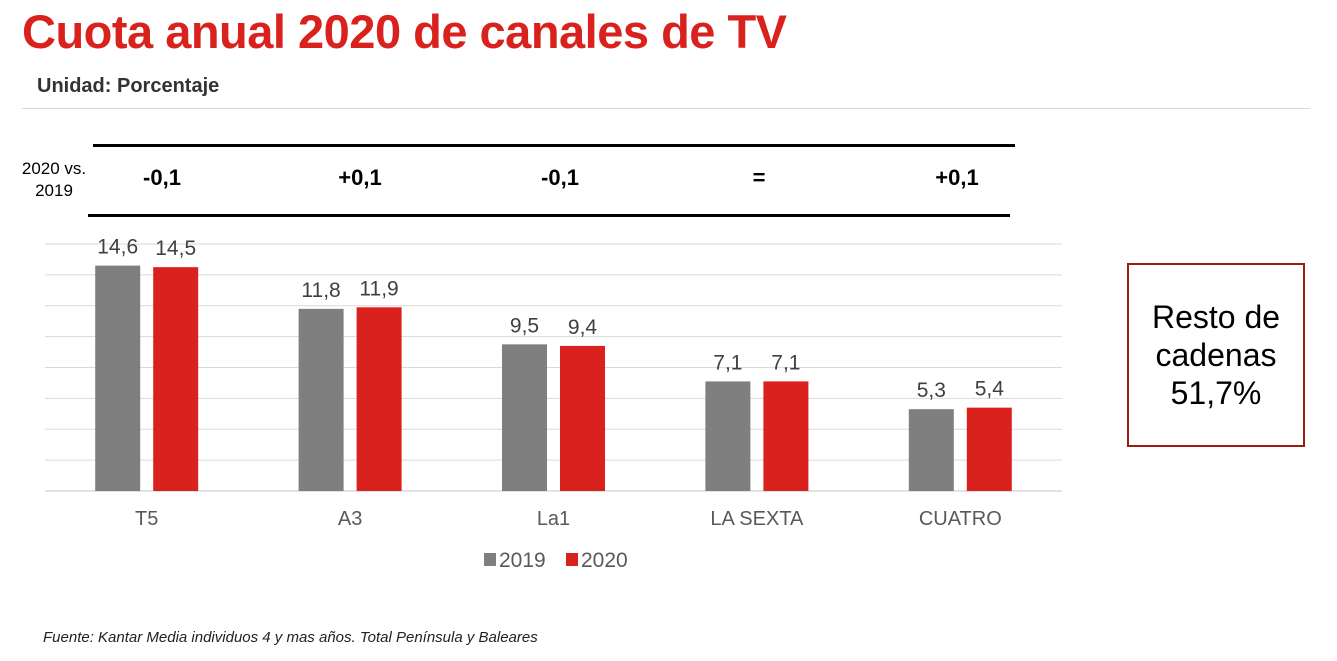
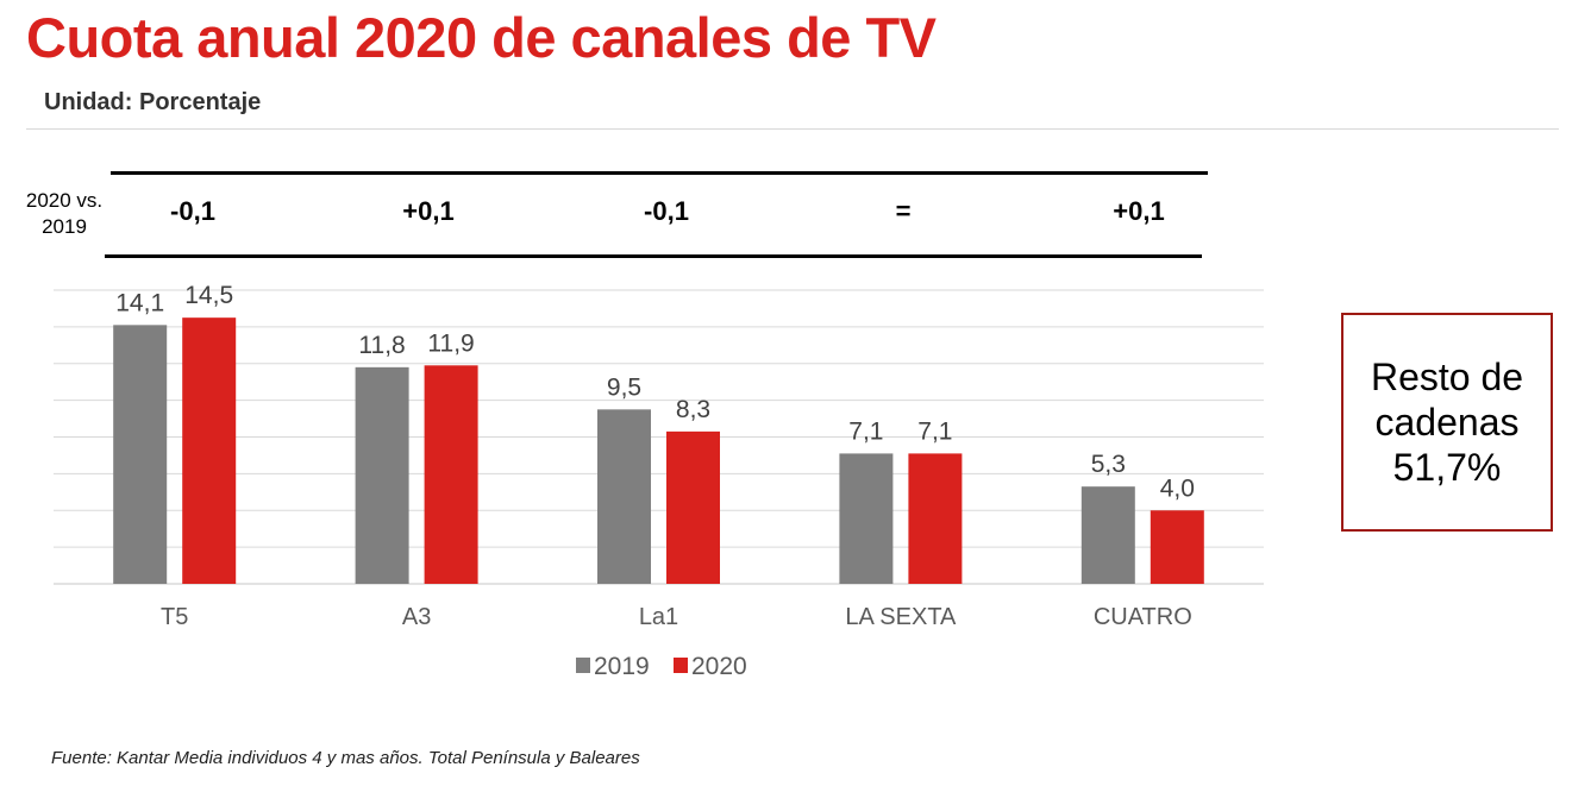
2019/T5: 14,6 -> 14,1
2020/La1: 9,4 -> 8,3
2020/CUATRO: 5,4 -> 4,0
